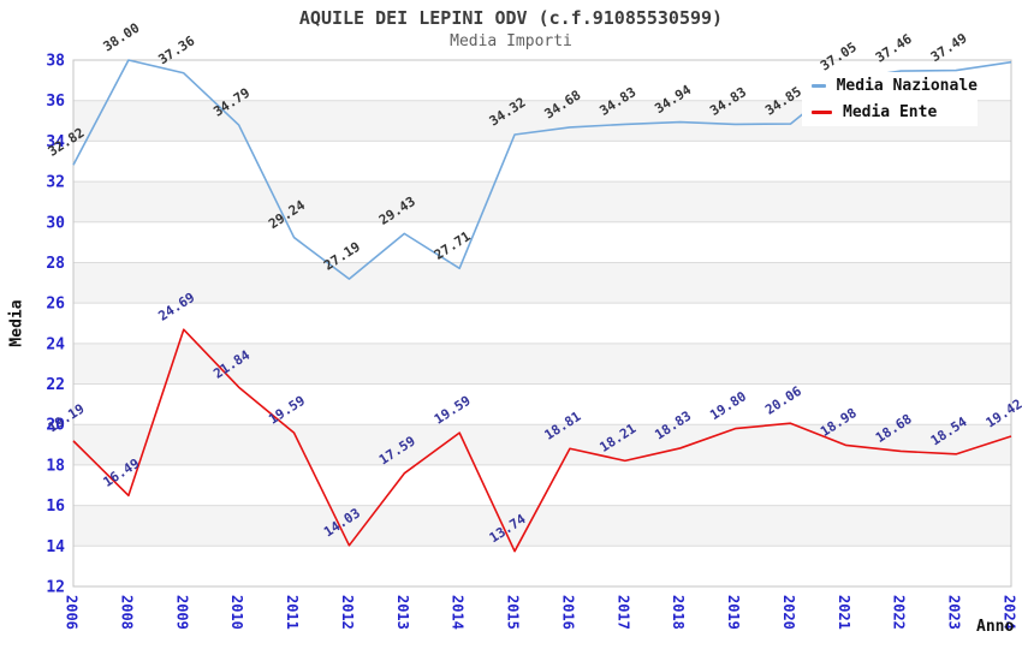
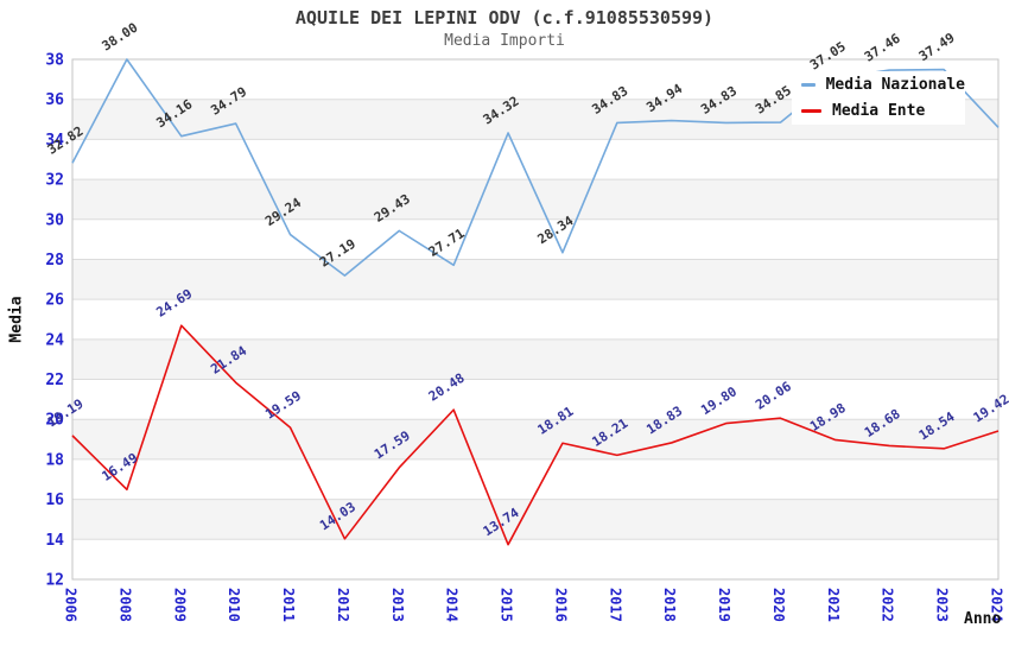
Media Nazionale/2009: 37.36 -> 34.16
Media Ente/2014: 19.59 -> 20.48
Media Nazionale/2016: 34.68 -> 28.34
Media Nazionale/2024: 37.9 -> 34.6
